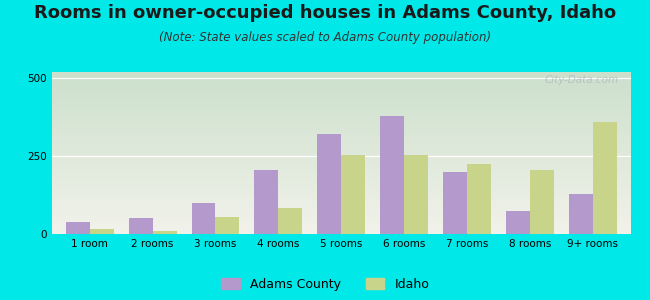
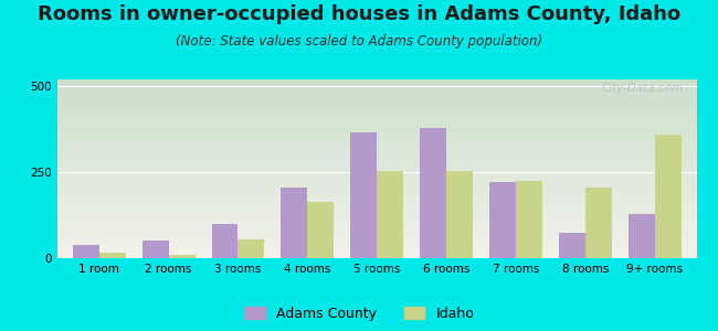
Idaho/4 rooms: 85 -> 165
Adams County/5 rooms: 320 -> 365
Adams County/7 rooms: 200 -> 220
